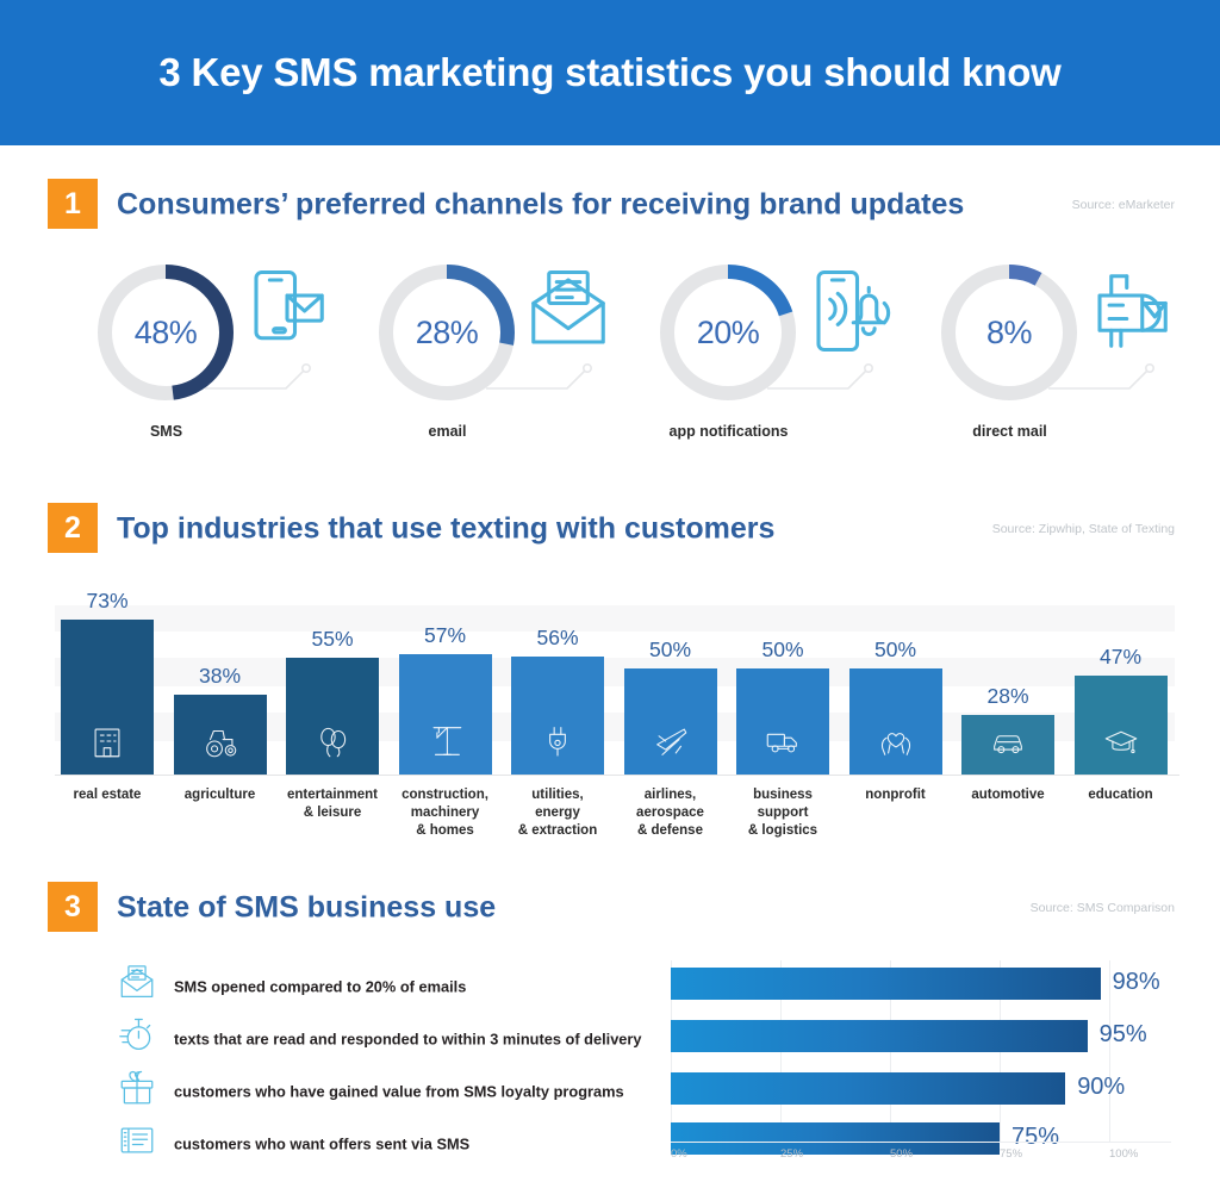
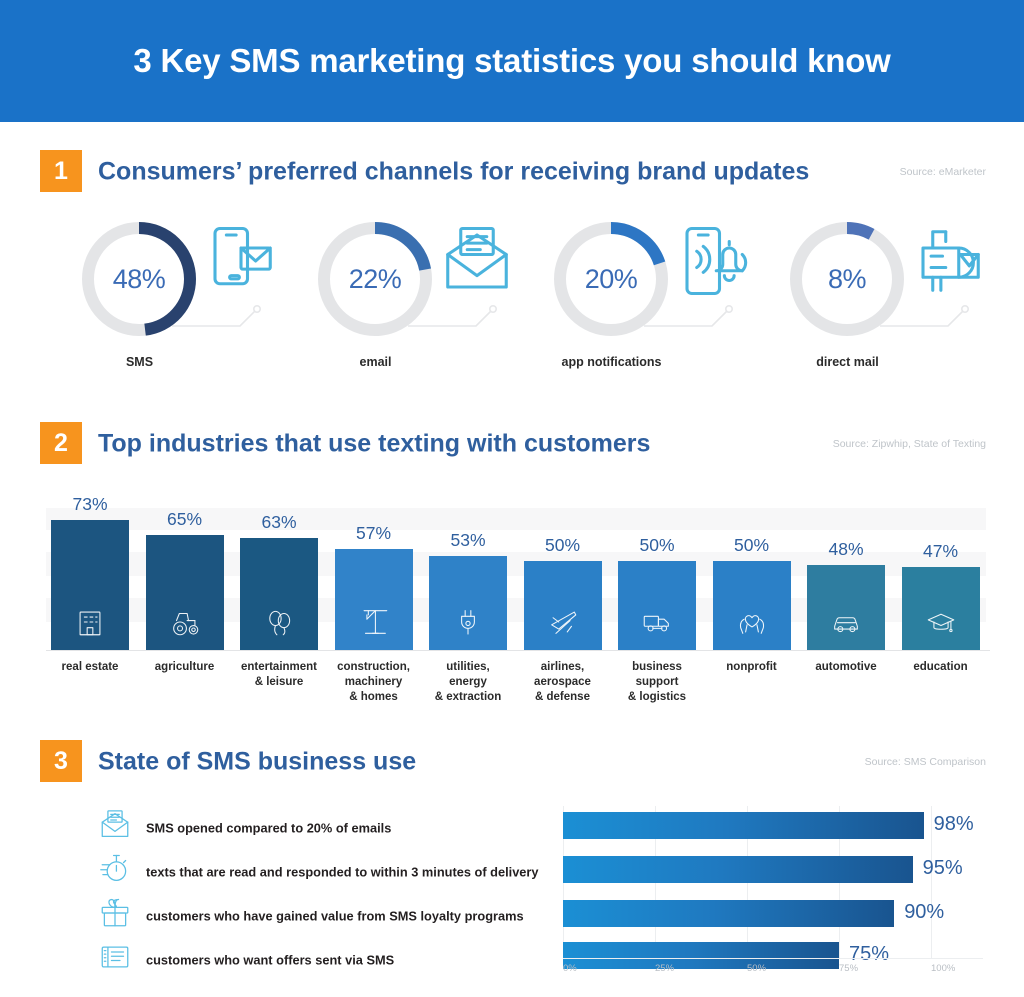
Consumers’ preferred channels for receiving brand updates/email: 28% -> 22%
Top industries that use texting with customers/agriculture: 38% -> 65%
Top industries that use texting with customers/entertainment & leisure: 55% -> 63%
Top industries that use texting with customers/utilities, energy & extraction: 56% -> 53%
Top industries that use texting with customers/automotive: 28% -> 48%
